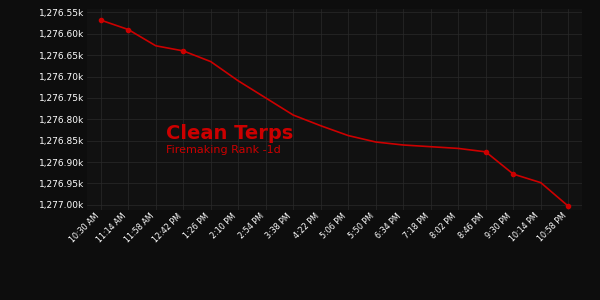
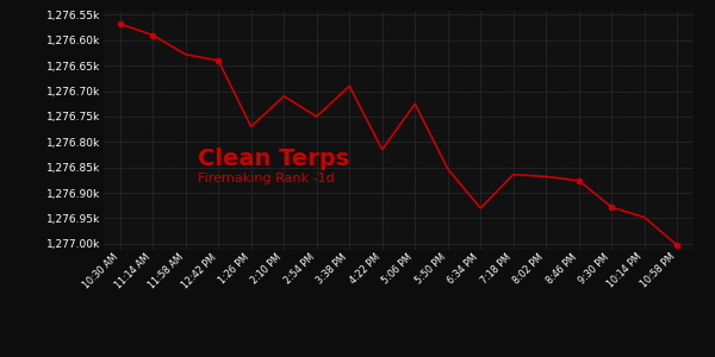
1:26 PM: 1,276.665k -> 1,276.770k
3:38 PM: 1,276.790k -> 1,276.690k
5:06 PM: 1,276.838k -> 1,276.725k
6:34 PM: 1,276.860k -> 1,276.930k
